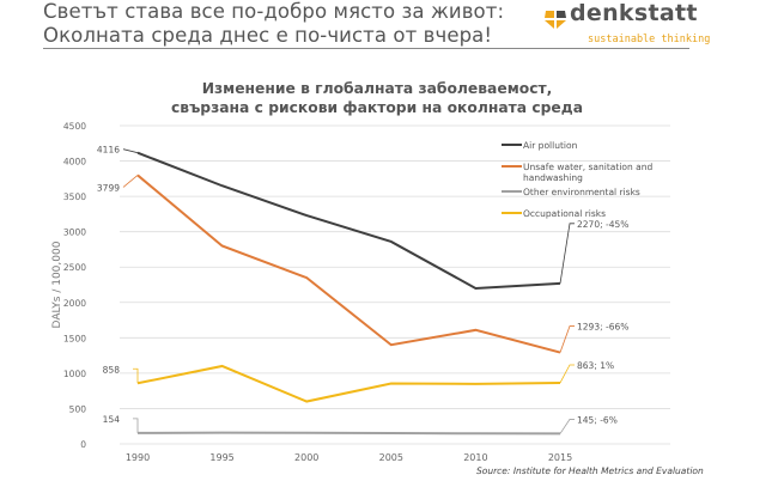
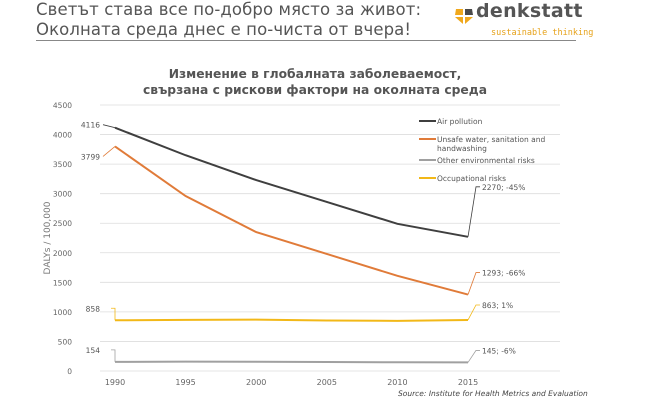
Unsafe water, sanitation and handwashing/1995: 2800 -> 3000
Occupational risks/1995: 1100 -> 900
Occupational risks/2000: 600 -> 900
Unsafe water, sanitation and handwashing/2005: 1400 -> 2000
Air pollution/2010: 2200 -> 2500
